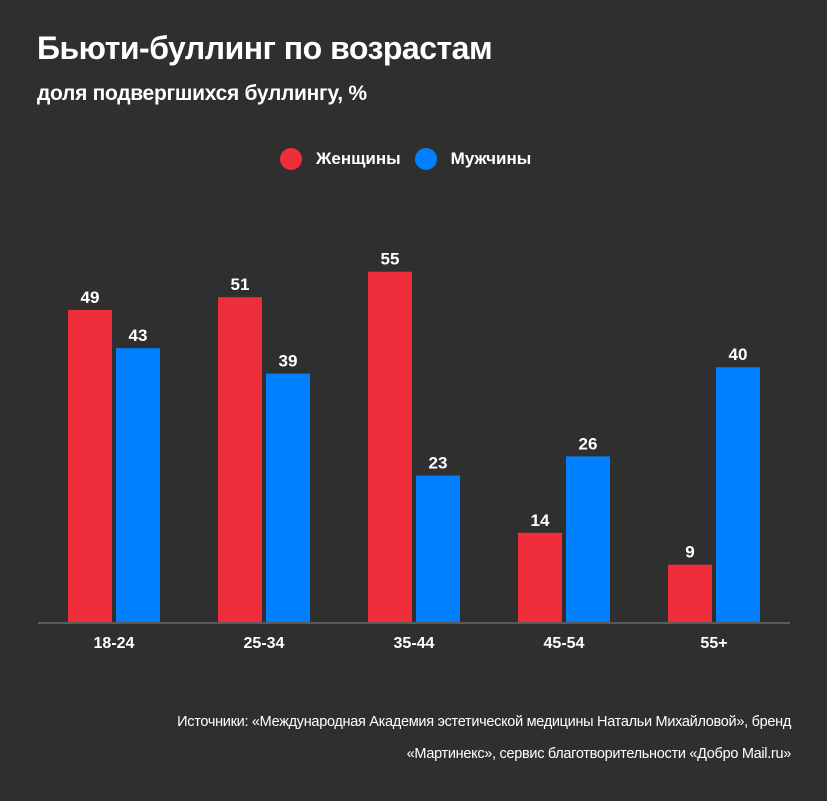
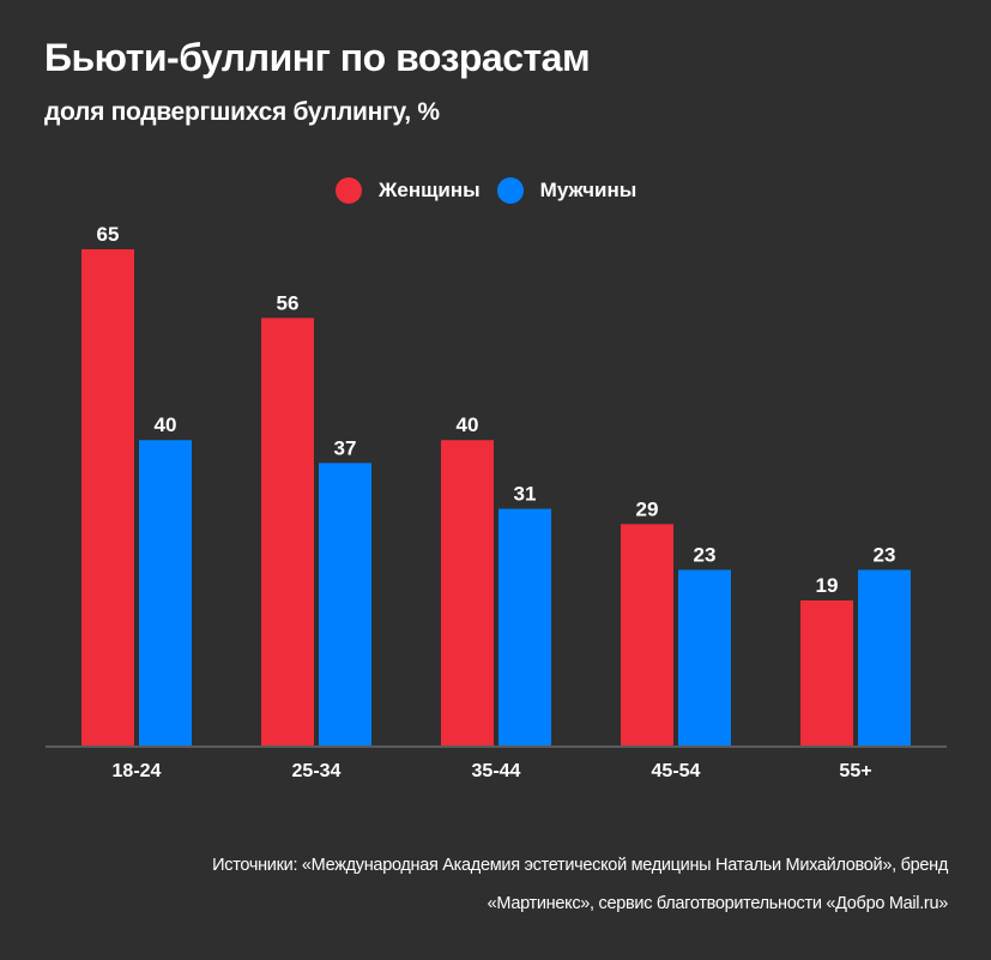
Женщины/18-24: 49 -> 65
Мужчины/18-24: 43 -> 40
Женщины/25-34: 51 -> 56
Мужчины/25-34: 39 -> 37
Женщины/35-44: 55 -> 40
Мужчины/35-44: 23 -> 31
Женщины/45-54: 14 -> 29
Мужчины/45-54: 26 -> 23
Женщины/55+: 9 -> 19
Мужчины/55+: 40 -> 23
